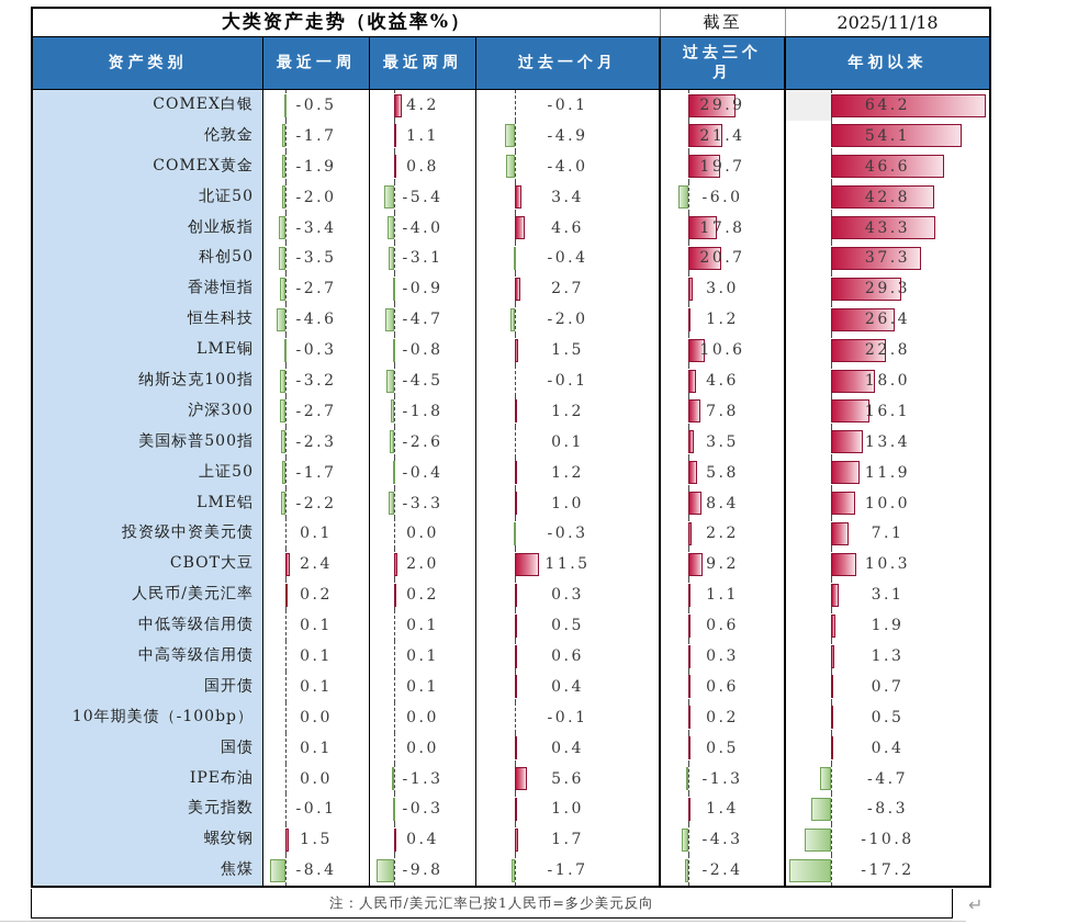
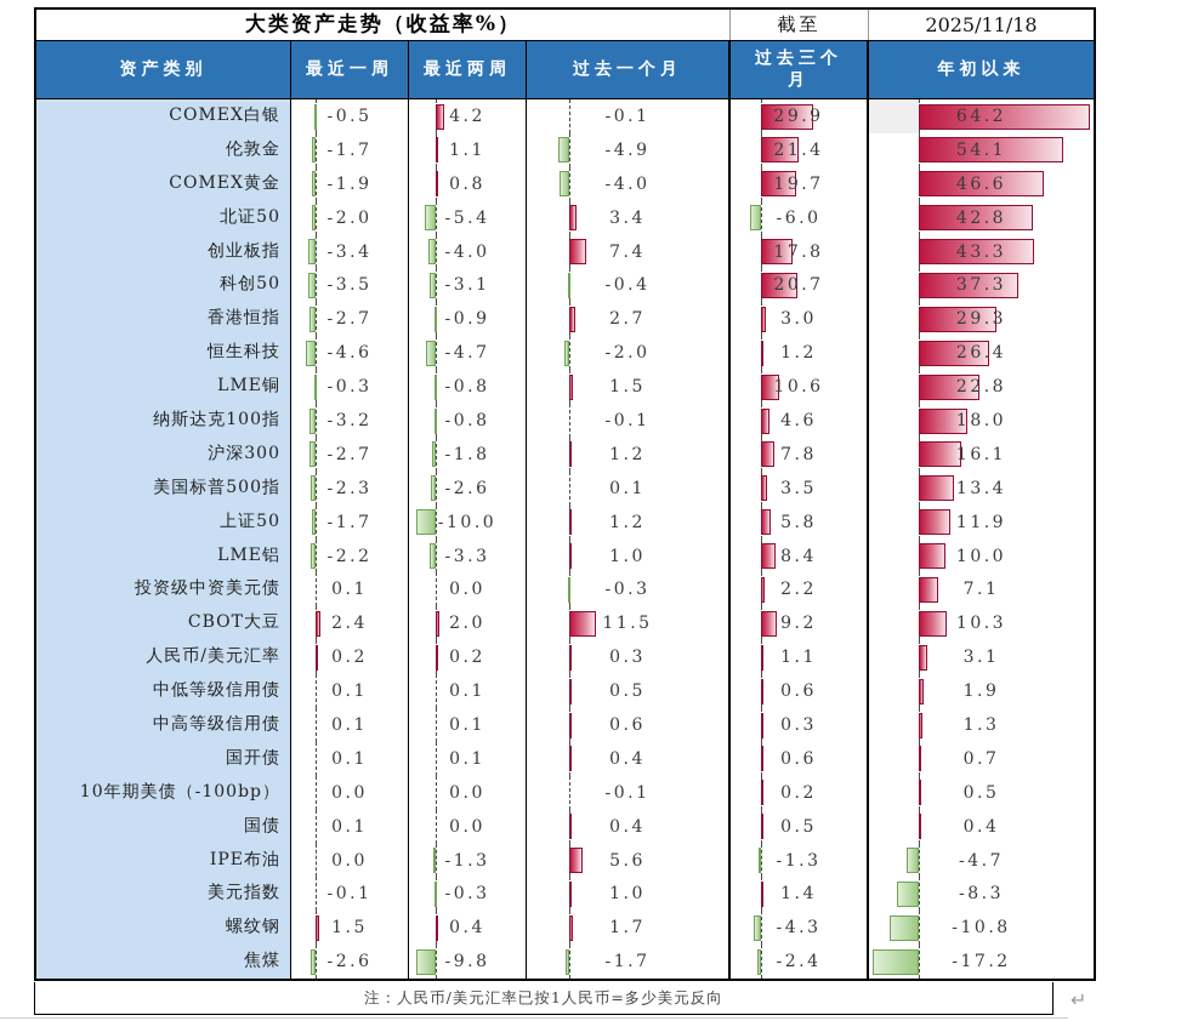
过去一个月/创业板指: 4.6 -> 7.4
最近两周/纳斯达克100指: -4.5 -> -0.8
最近两周/上证50: -0.4 -> -10.0
最近一周/焦煤: -8.4 -> -2.6
